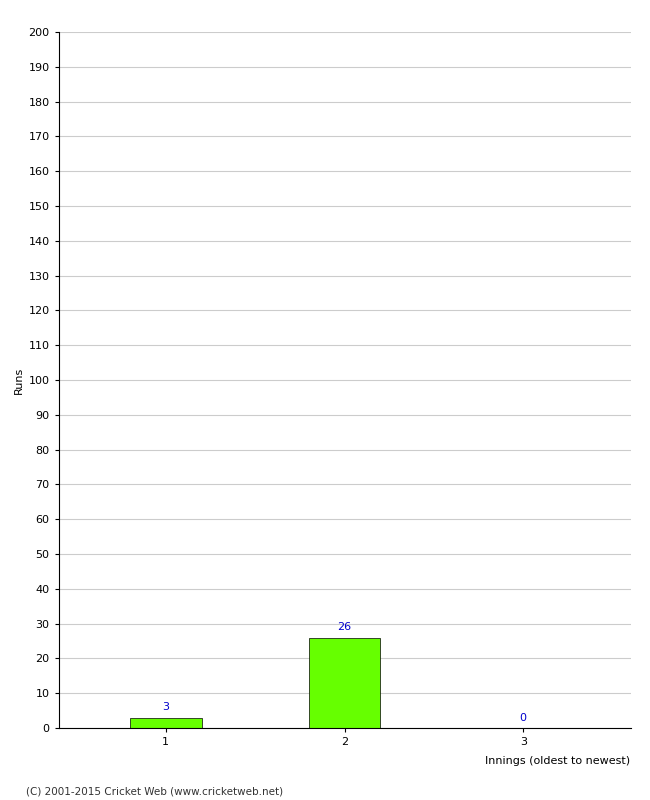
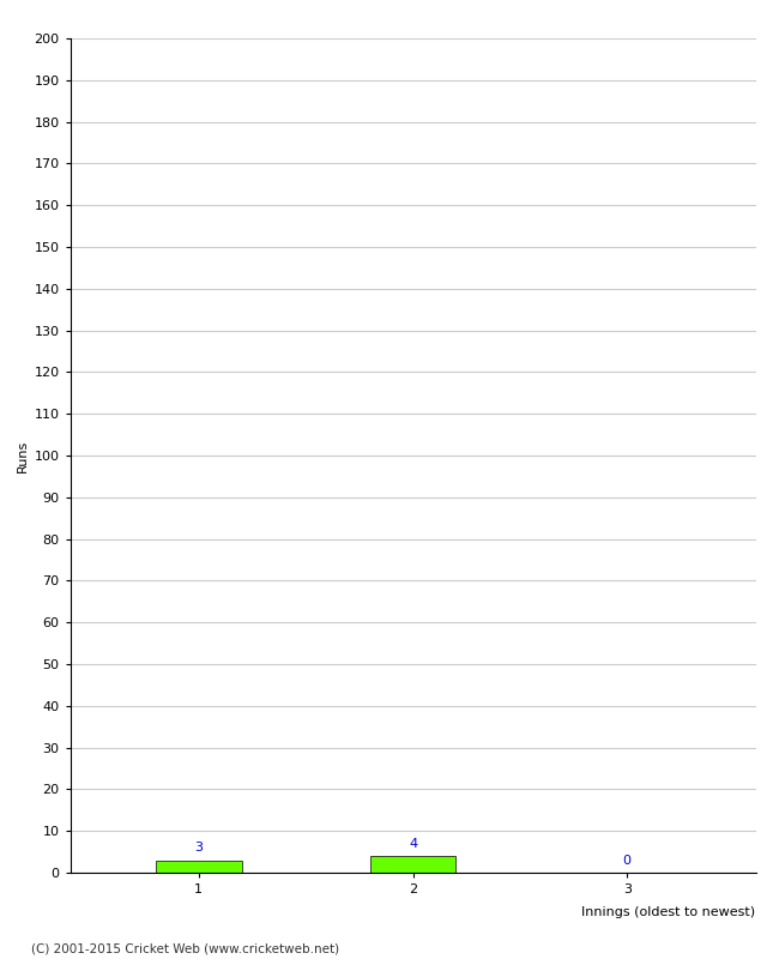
2: 26 -> 4
